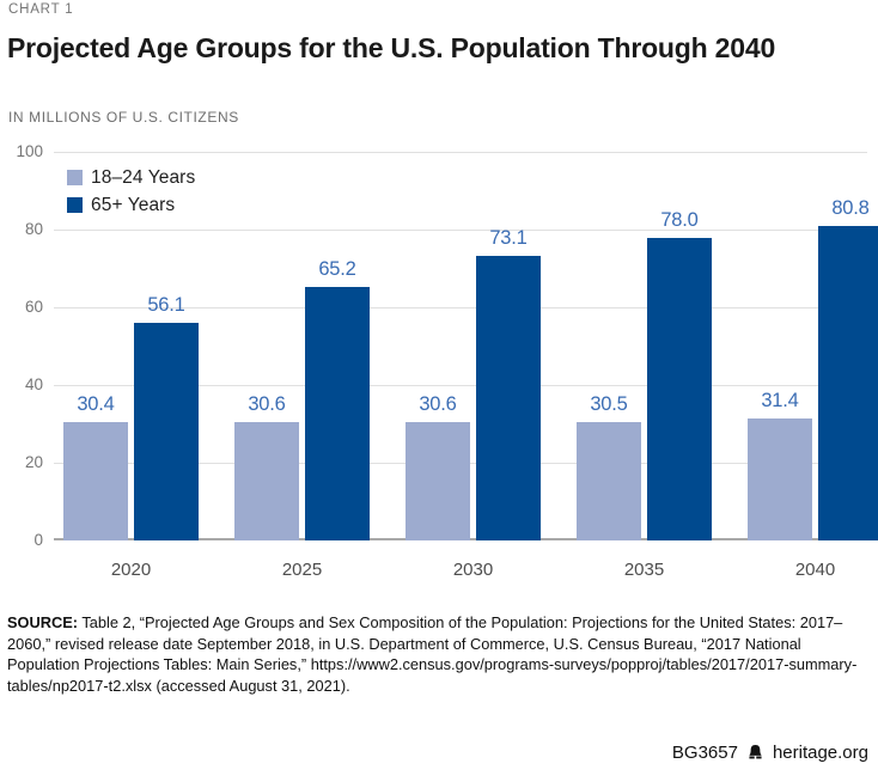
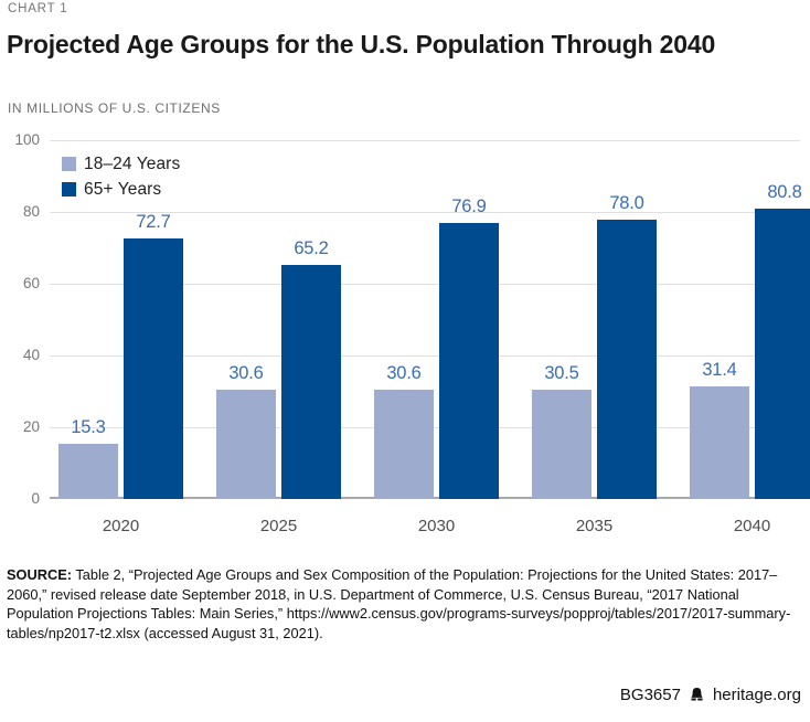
18–24 Years/2020: 30.4 -> 15.3
65+ Years/2020: 56.1 -> 72.7
65+ Years/2030: 73.1 -> 76.9
